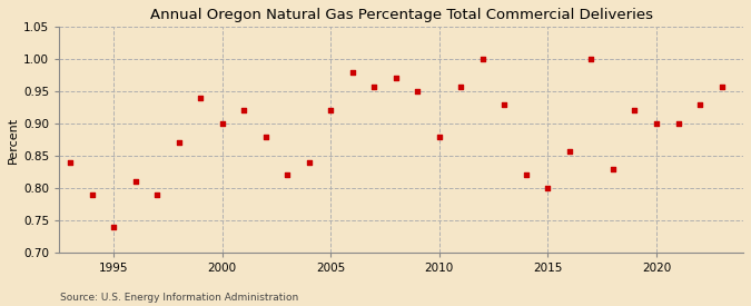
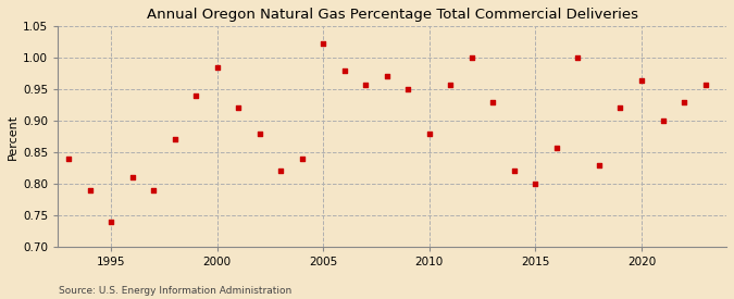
2000: 0.900 -> 0.984
2005: 0.920 -> 1.022
2020: 0.900 -> 0.964
